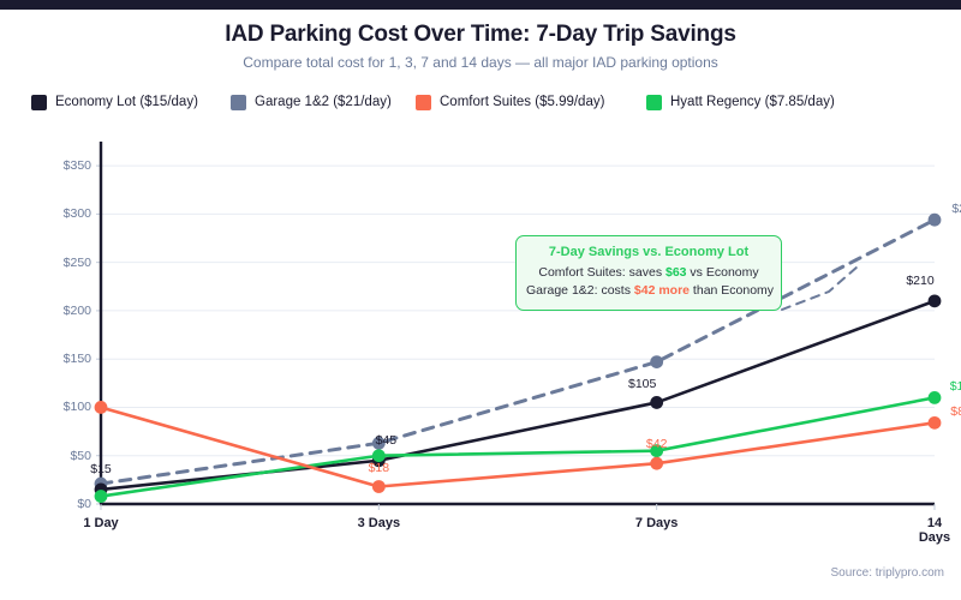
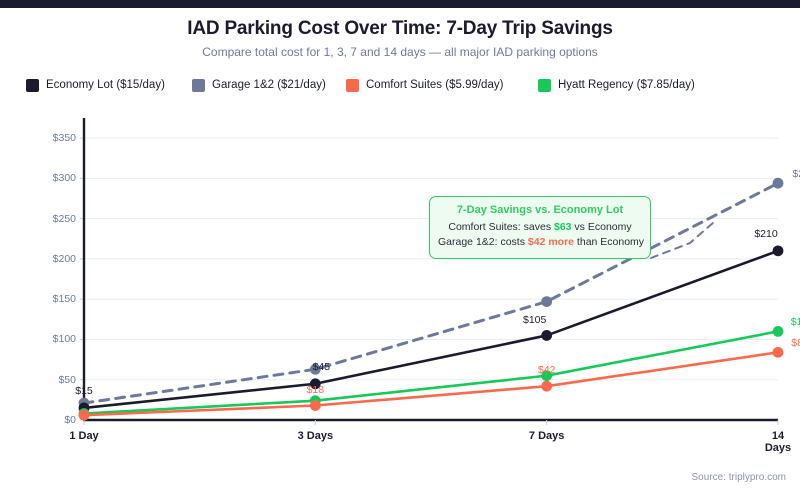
Comfort Suites ($5.99/day)/1 Day: $100 -> $10
Hyatt Regency ($7.85/day)/3 Days: $50 -> $20
